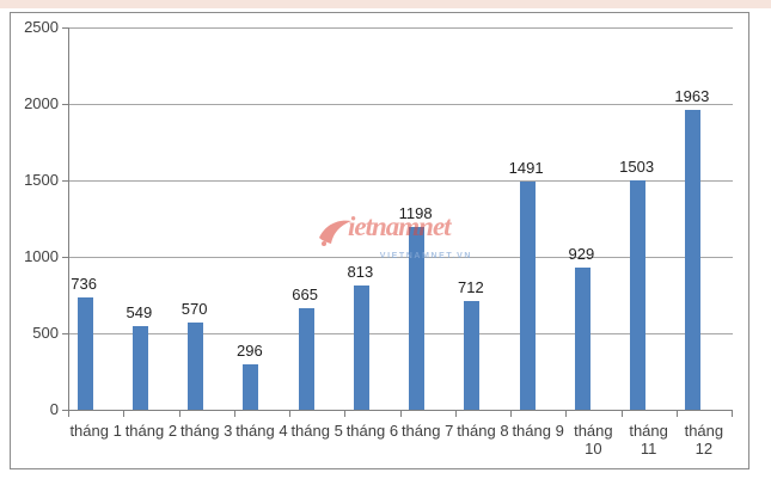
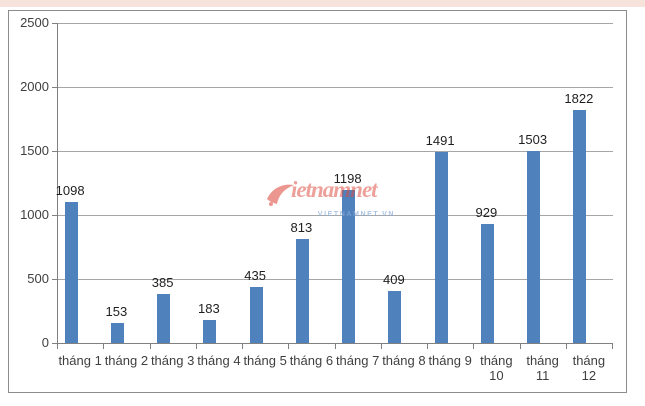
tháng 1: 736 -> 1098
tháng 2: 549 -> 153
tháng 3: 570 -> 385
tháng 4: 296 -> 183
tháng 5: 665 -> 435
tháng 8: 712 -> 409
tháng 12: 1963 -> 1822
